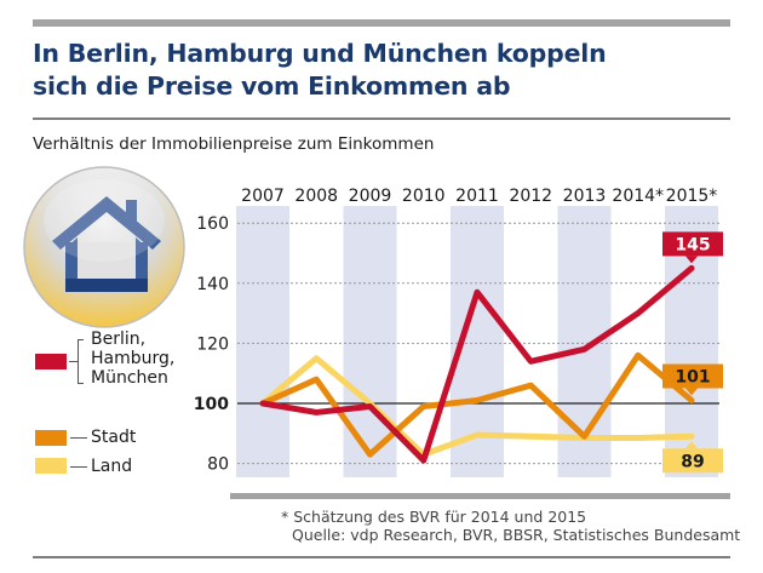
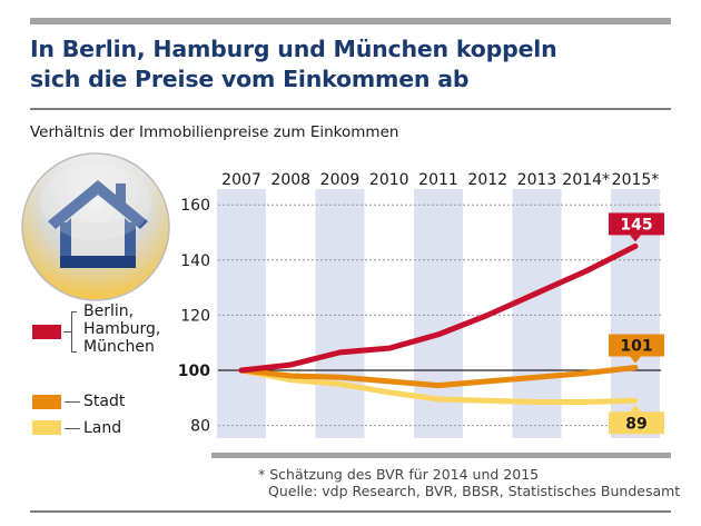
Berlin, Hamburg, München/2008: 97 -> 102
Stadt/2008: 108 -> 98
Land/2008: 115 -> 96
Berlin, Hamburg, München/2009: 99 -> 106
Stadt/2009: 83 -> 98
Land/2009: 100 -> 95
Berlin, Hamburg, München/2010: 81 -> 108
Stadt/2010: 99 -> 96
Land/2010: 83 -> 92
Berlin, Hamburg, München/2011: 137 -> 113
Stadt/2011: 101 -> 94
Berlin, Hamburg, München/2012: 114 -> 120
Stadt/2012: 106 -> 96
Berlin, Hamburg, München/2013: 118 -> 128
Stadt/2013: 89 -> 98
Berlin, Hamburg, München/2014*: 130 -> 136
Stadt/2014*: 116 -> 99
